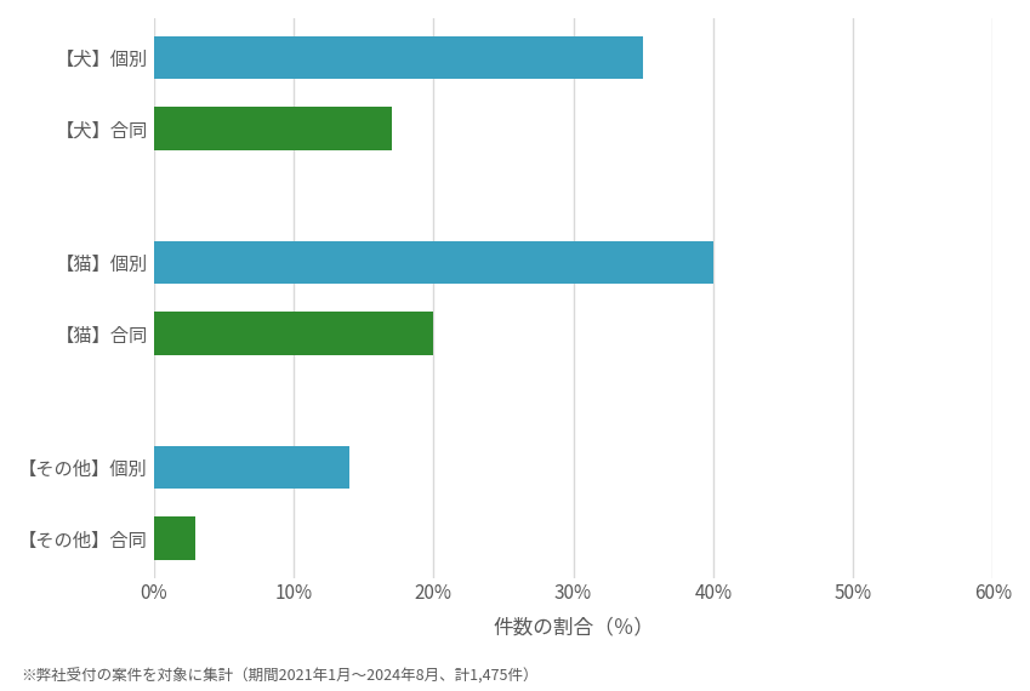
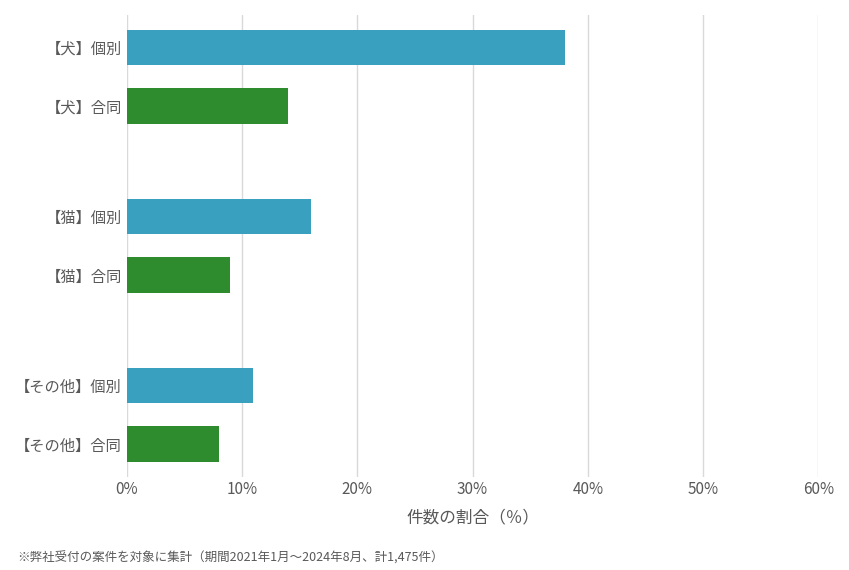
【犬】個別: 35% -> 38%
【犬】合同: 17% -> 14%
【猫】個別: 40% -> 16%
【猫】合同: 20% -> 9%
【その他】個別: 14% -> 11%
【その他】合同: 3% -> 8%
